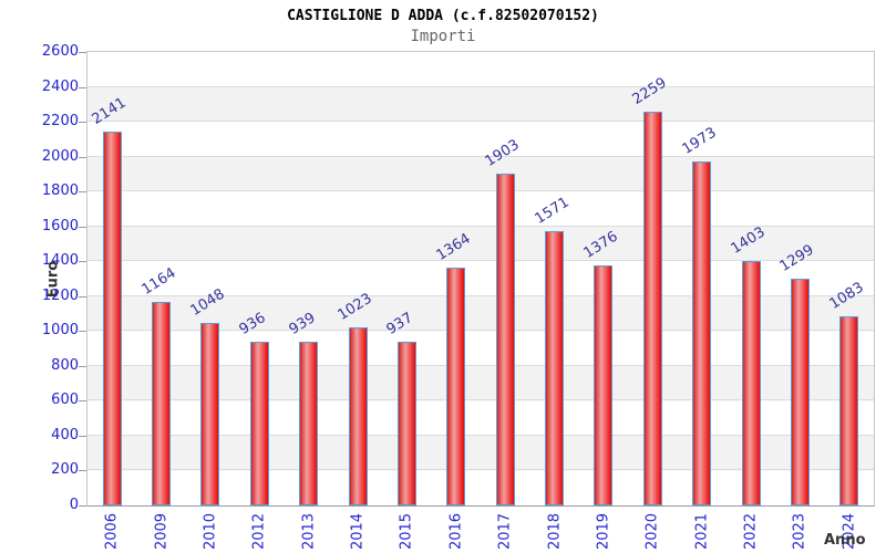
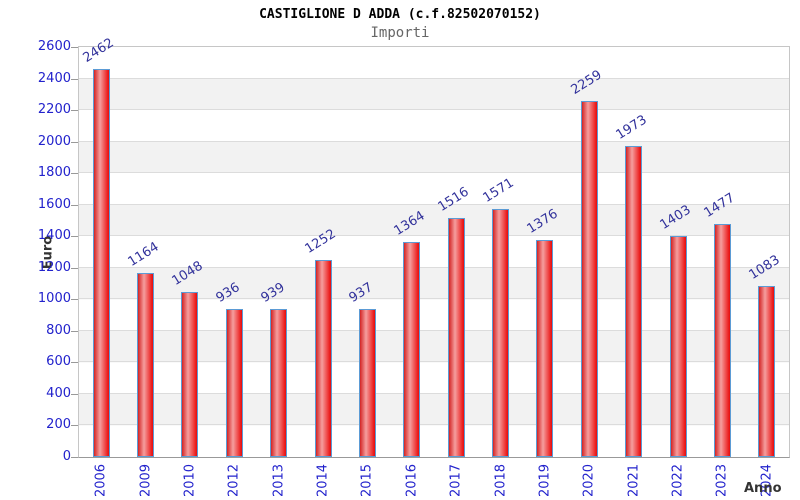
2006: 2141 -> 2462
2014: 1023 -> 1252
2017: 1903 -> 1516
2023: 1299 -> 1477
